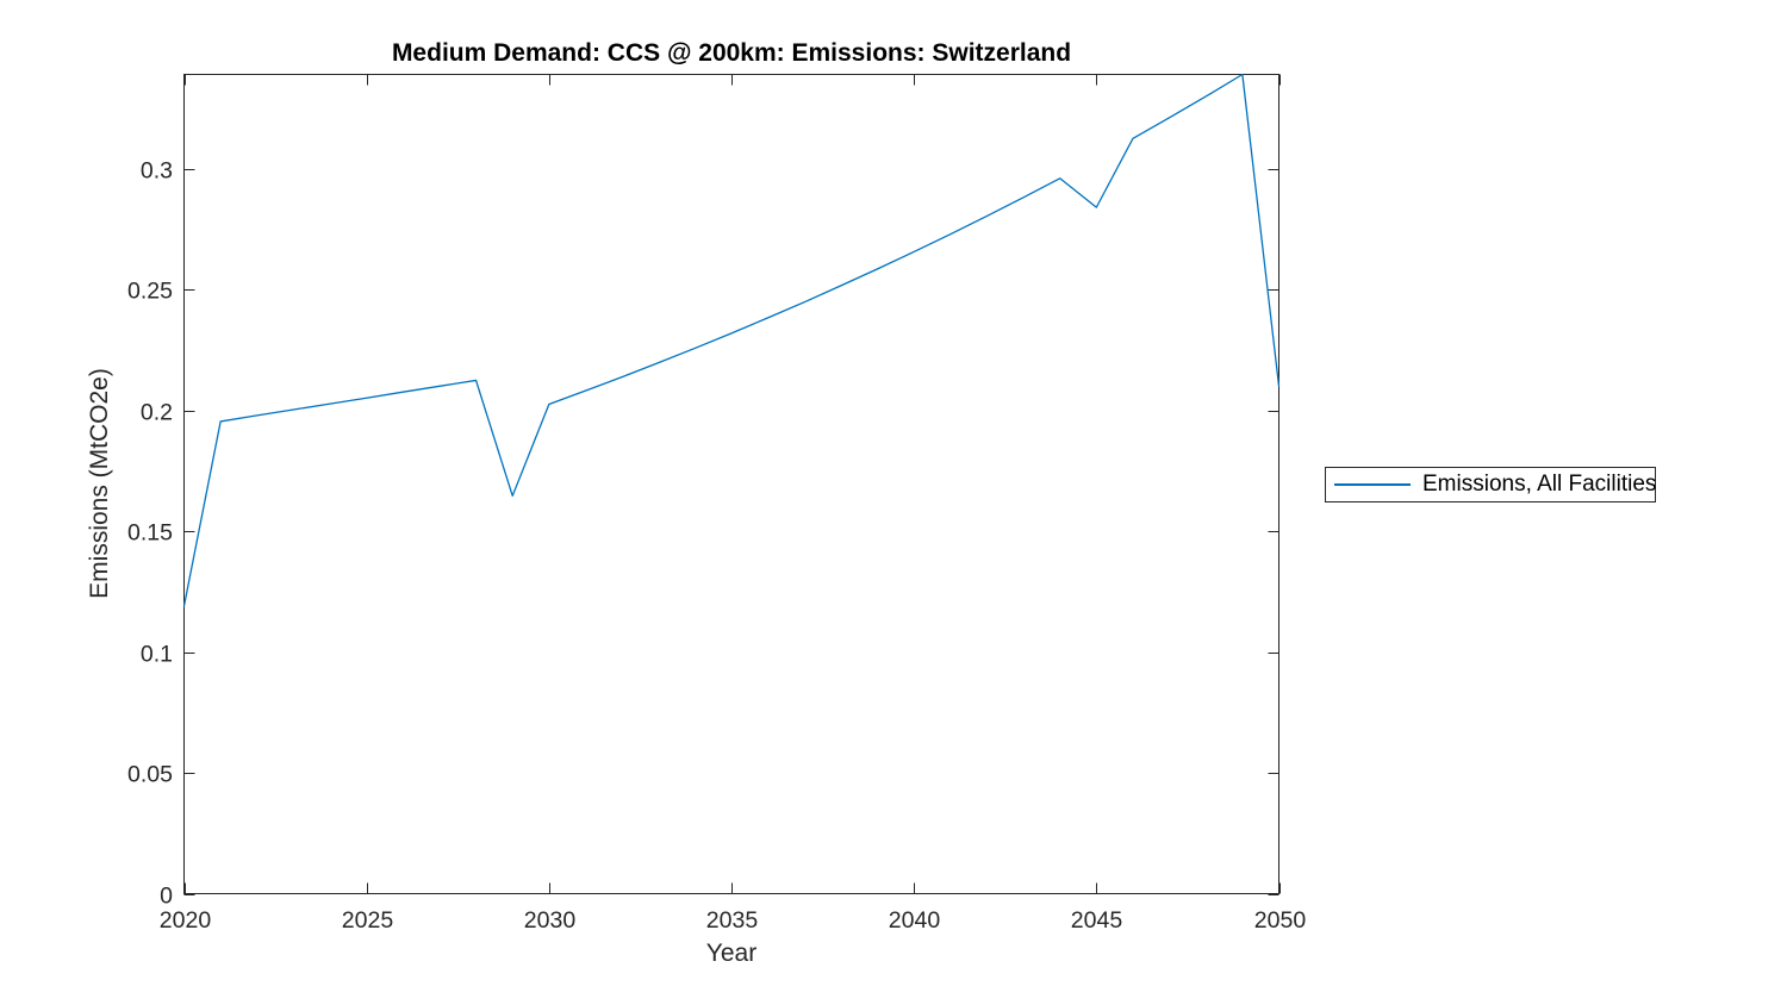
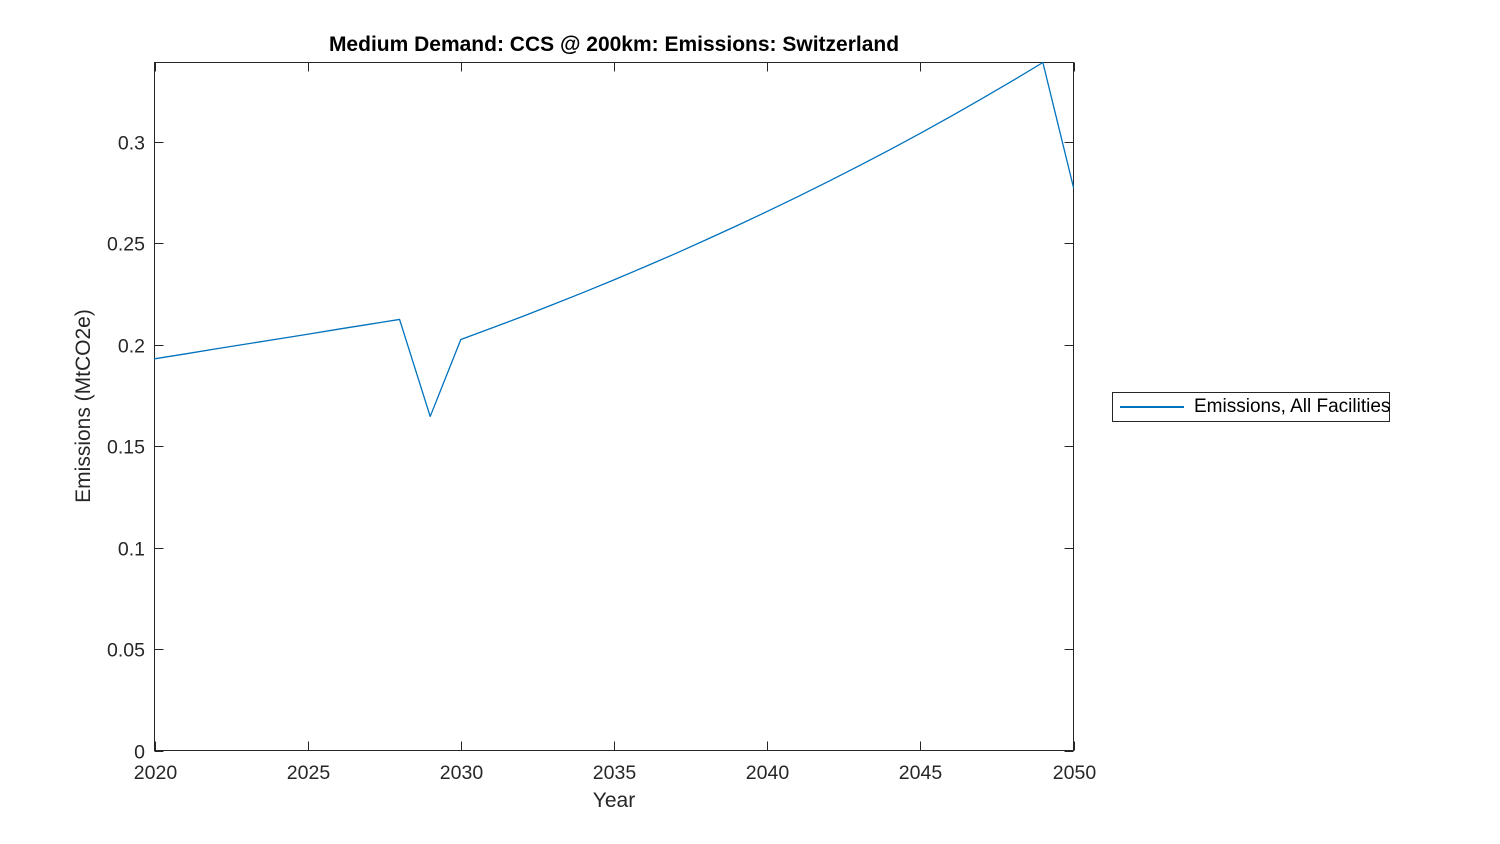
2020: 0.119 -> 0.193
2045: 0.284 -> 0.304
2050: 0.210 -> 0.277
